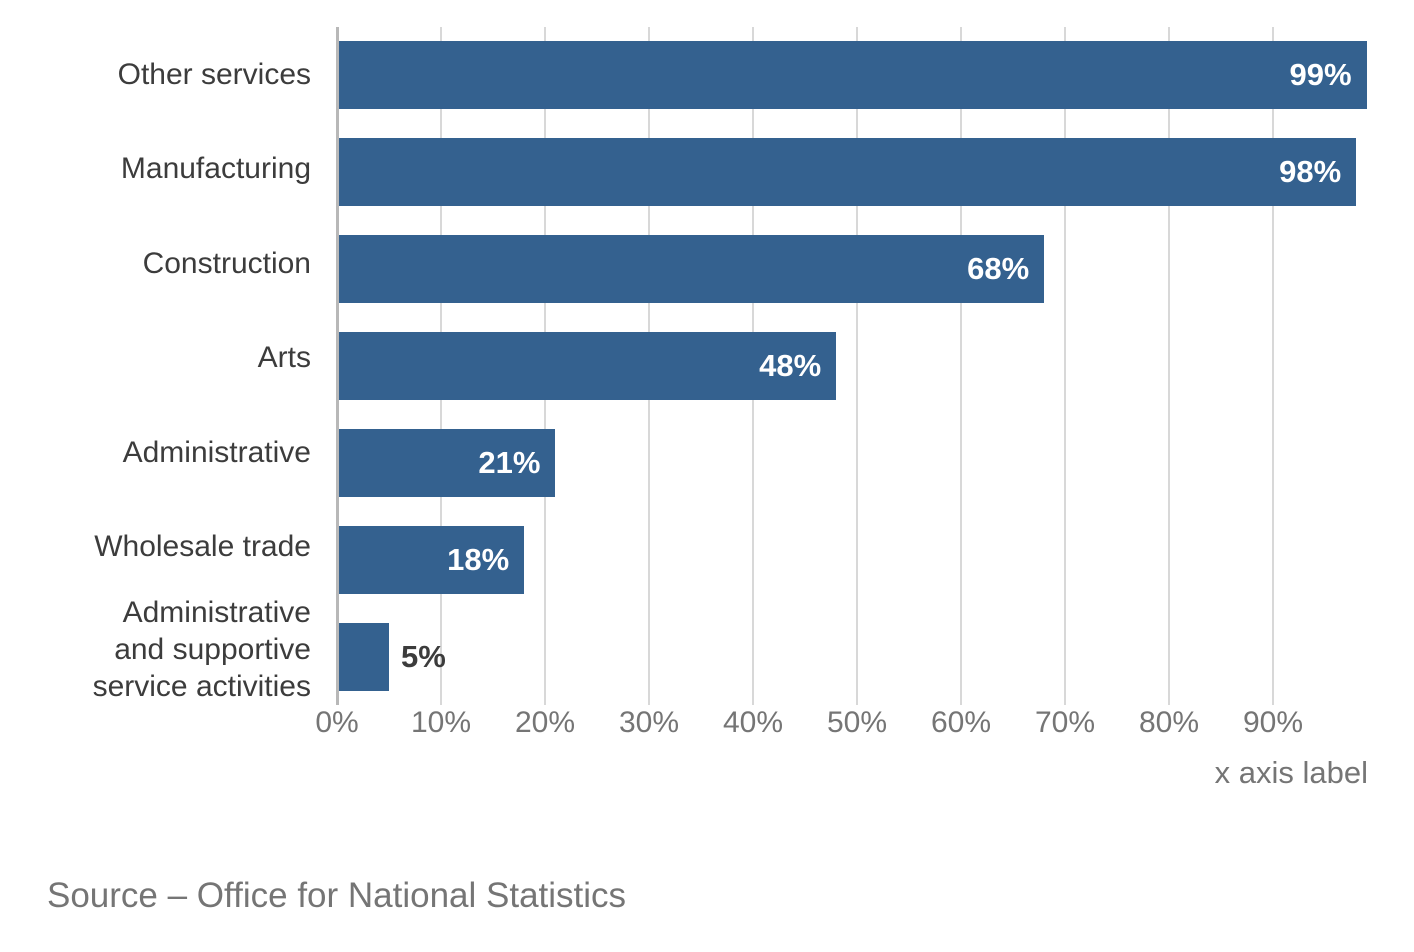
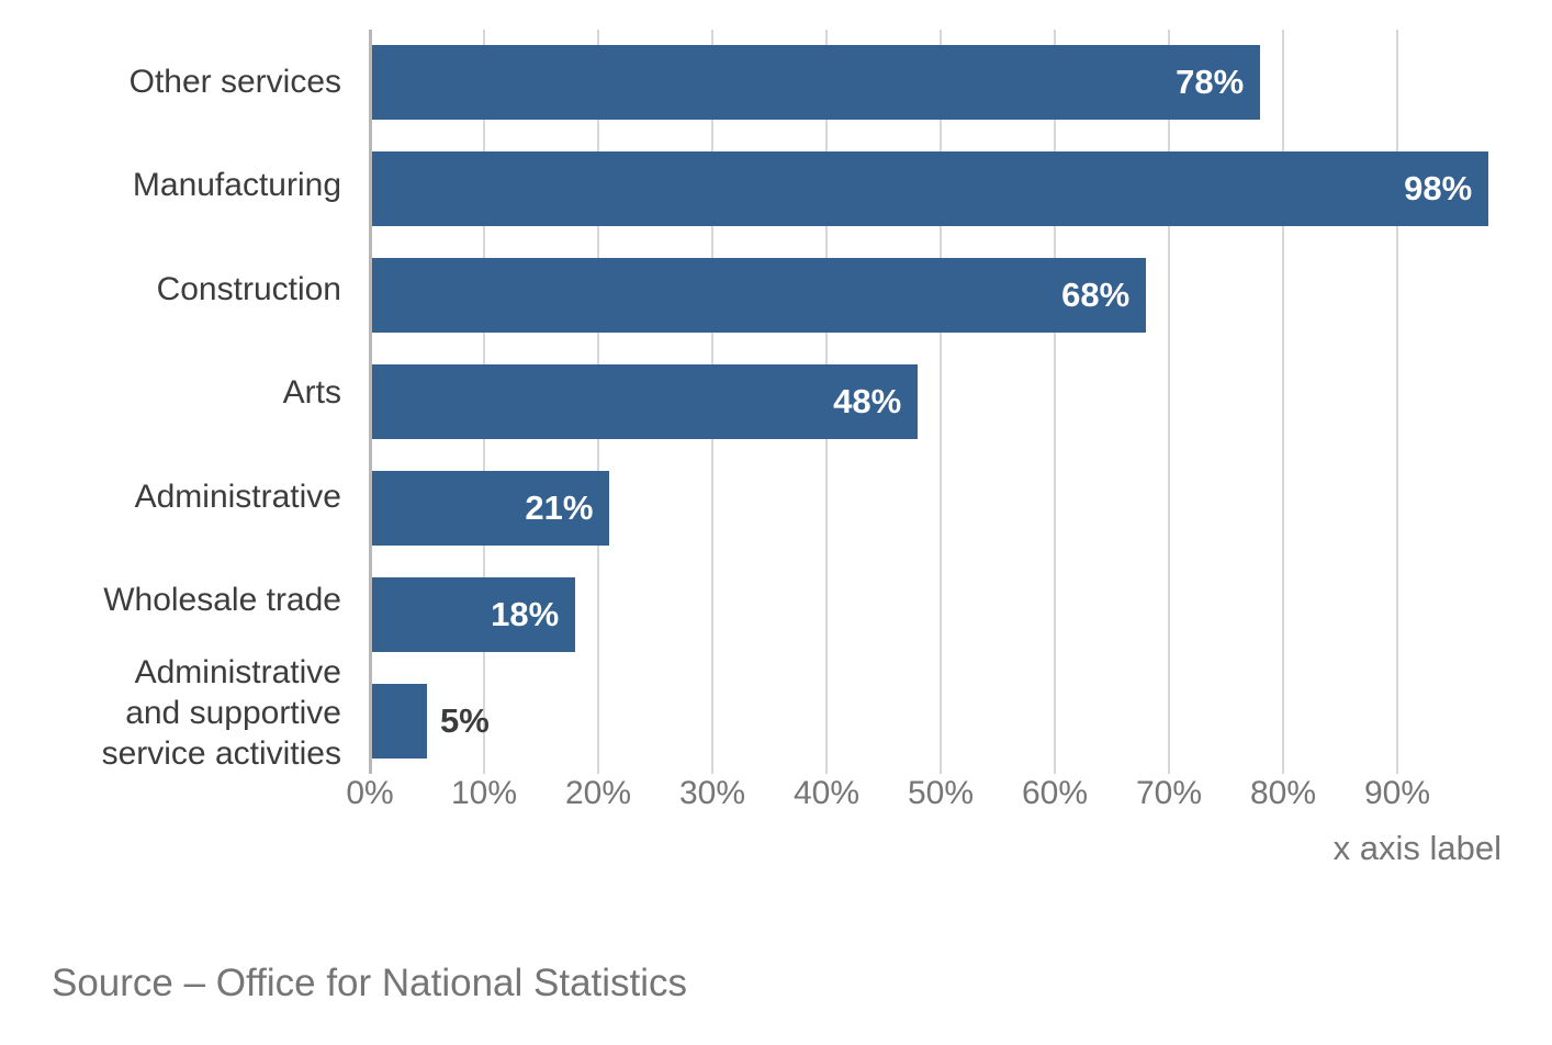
Other services: 99% -> 78%
